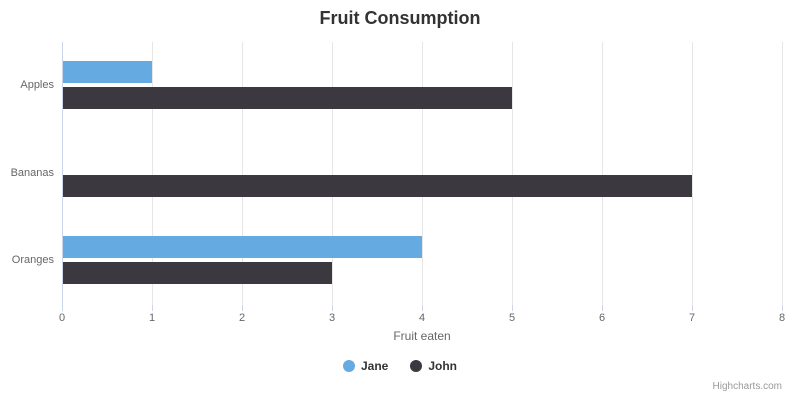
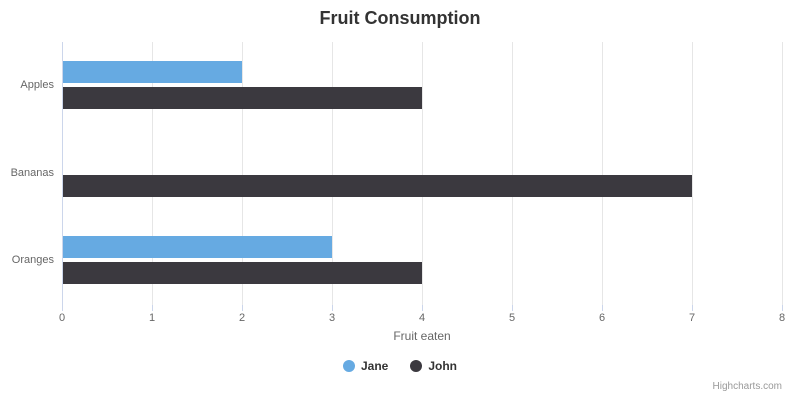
Jane/Apples: 1 -> 2
John/Apples: 5 -> 4
Jane/Oranges: 4 -> 3
John/Oranges: 3 -> 4
